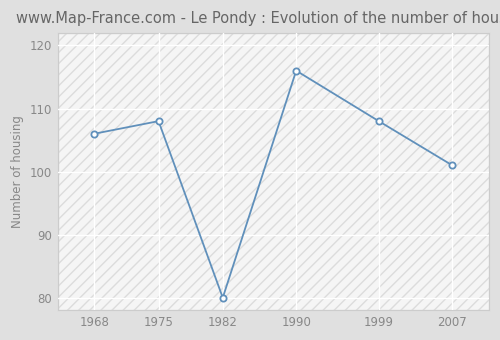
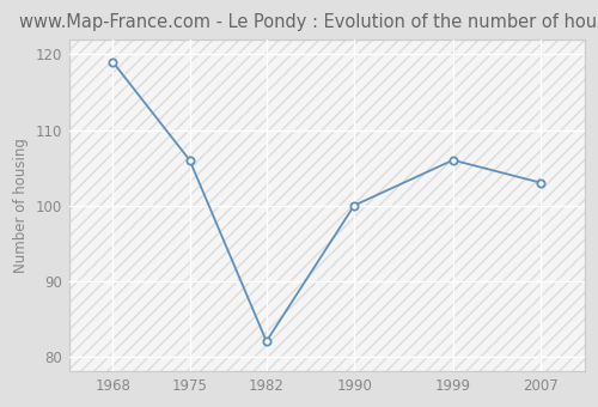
1968: 106 -> 119
1975: 108 -> 106
1982: 80 -> 82
1990: 116 -> 100
1999: 108 -> 106
2007: 101 -> 103
